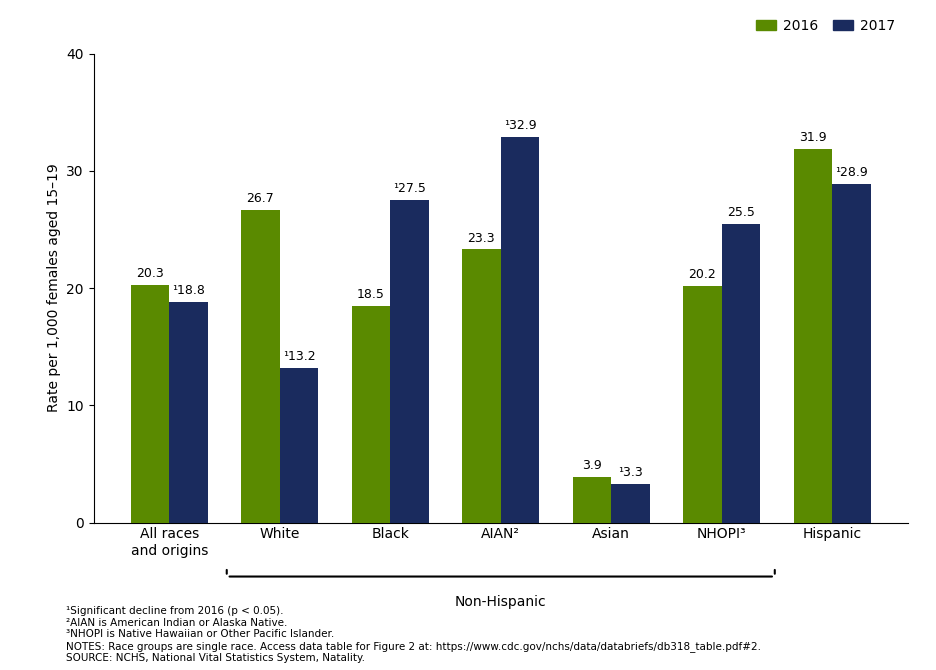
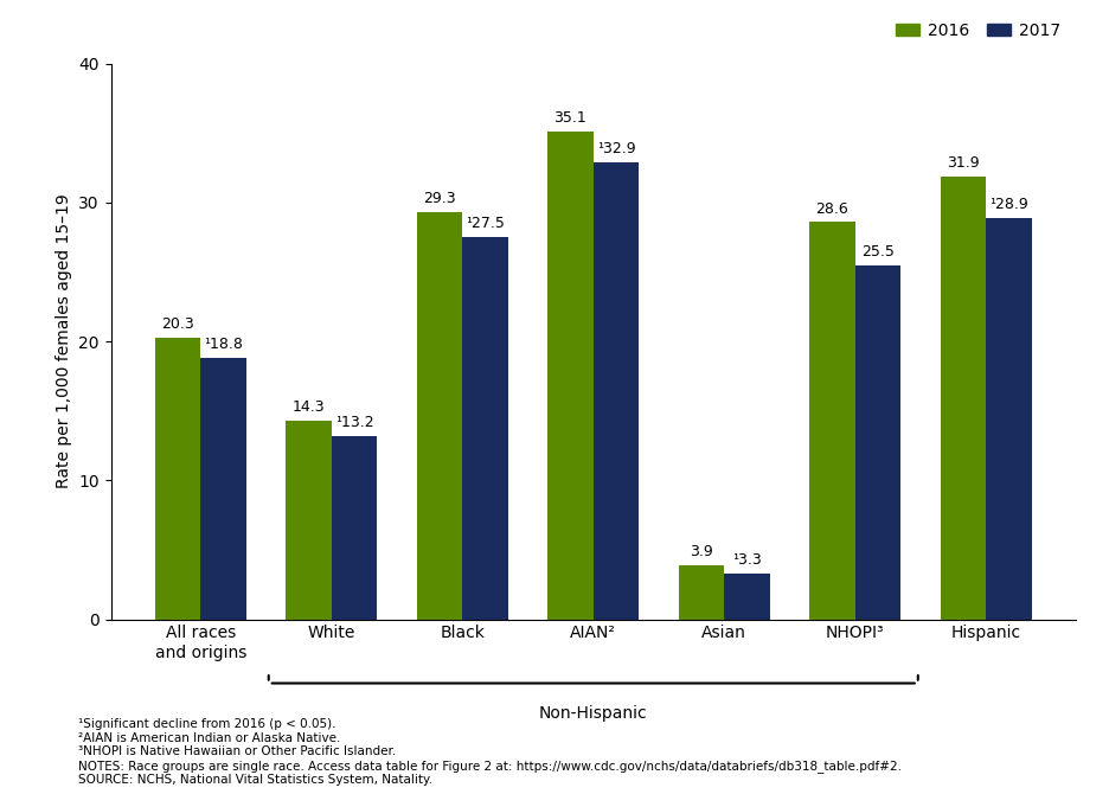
2016/White: 26.7 -> 14.3
2016/Black: 18.5 -> 29.3
2016/AIAN²: 23.3 -> 35.1
2016/NHOPI³: 20.2 -> 28.6
